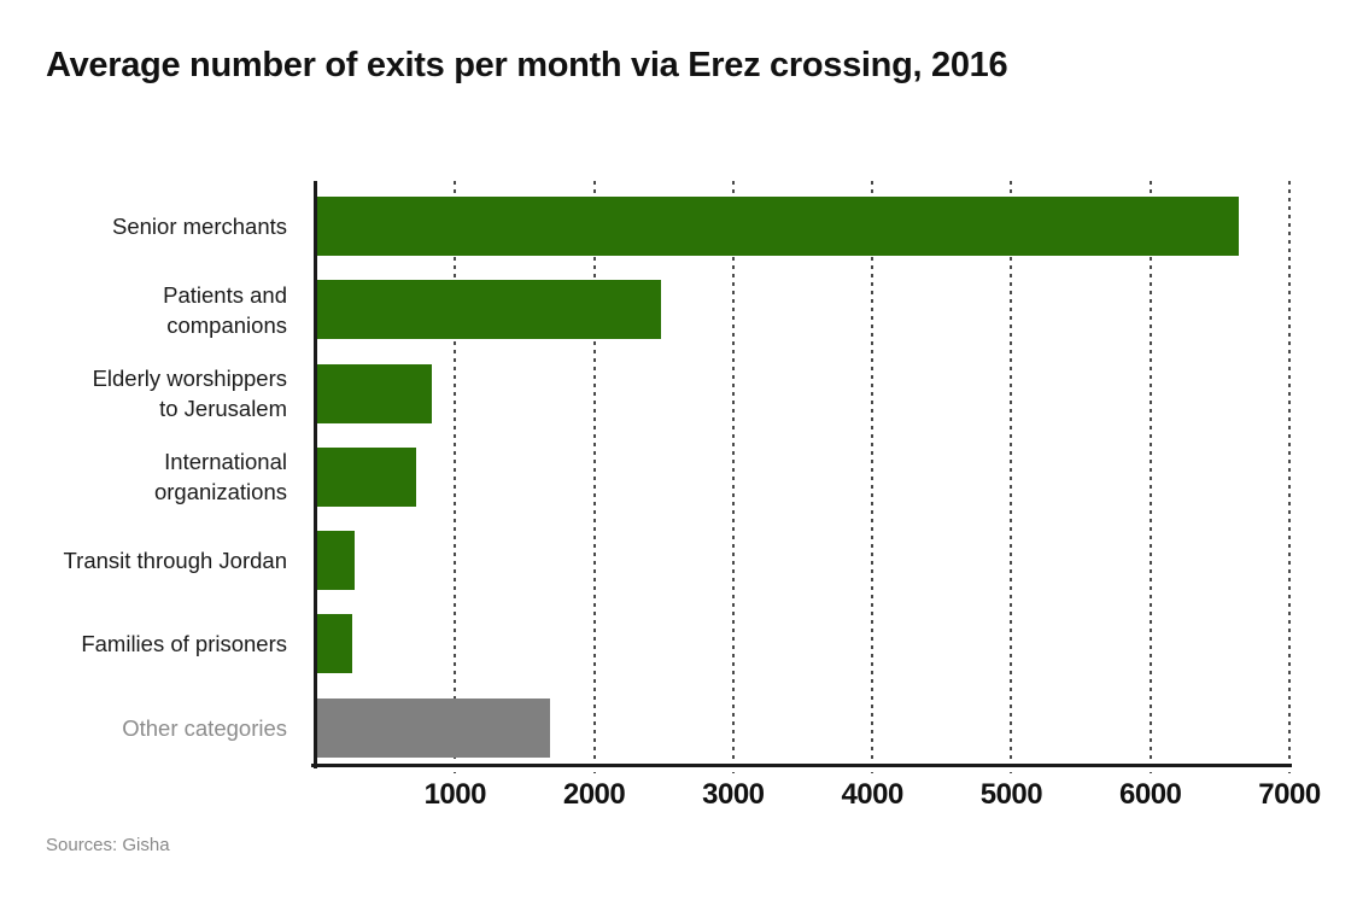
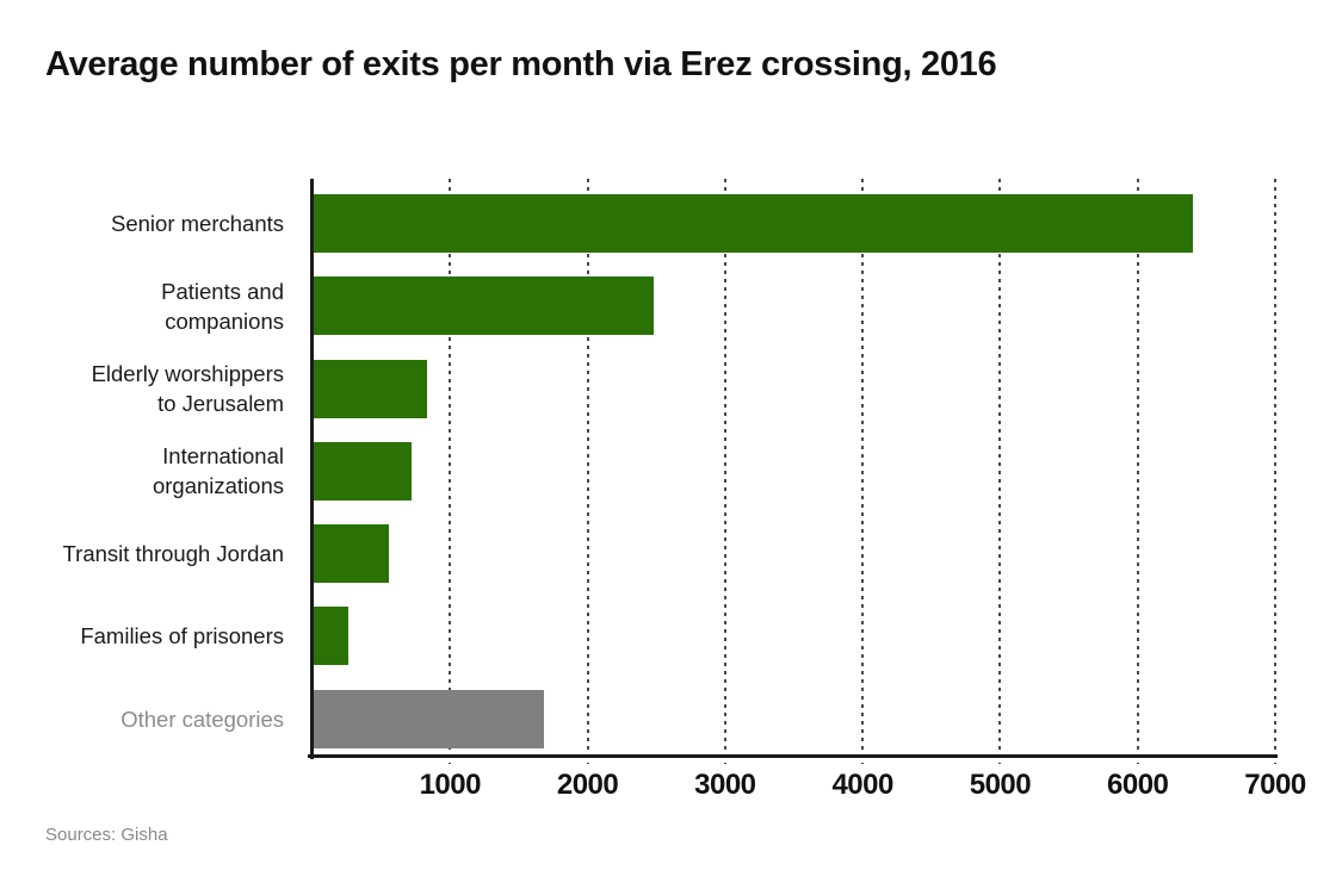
Senior merchants: 6630 -> 6390
Transit through Jordan: 270 -> 550
